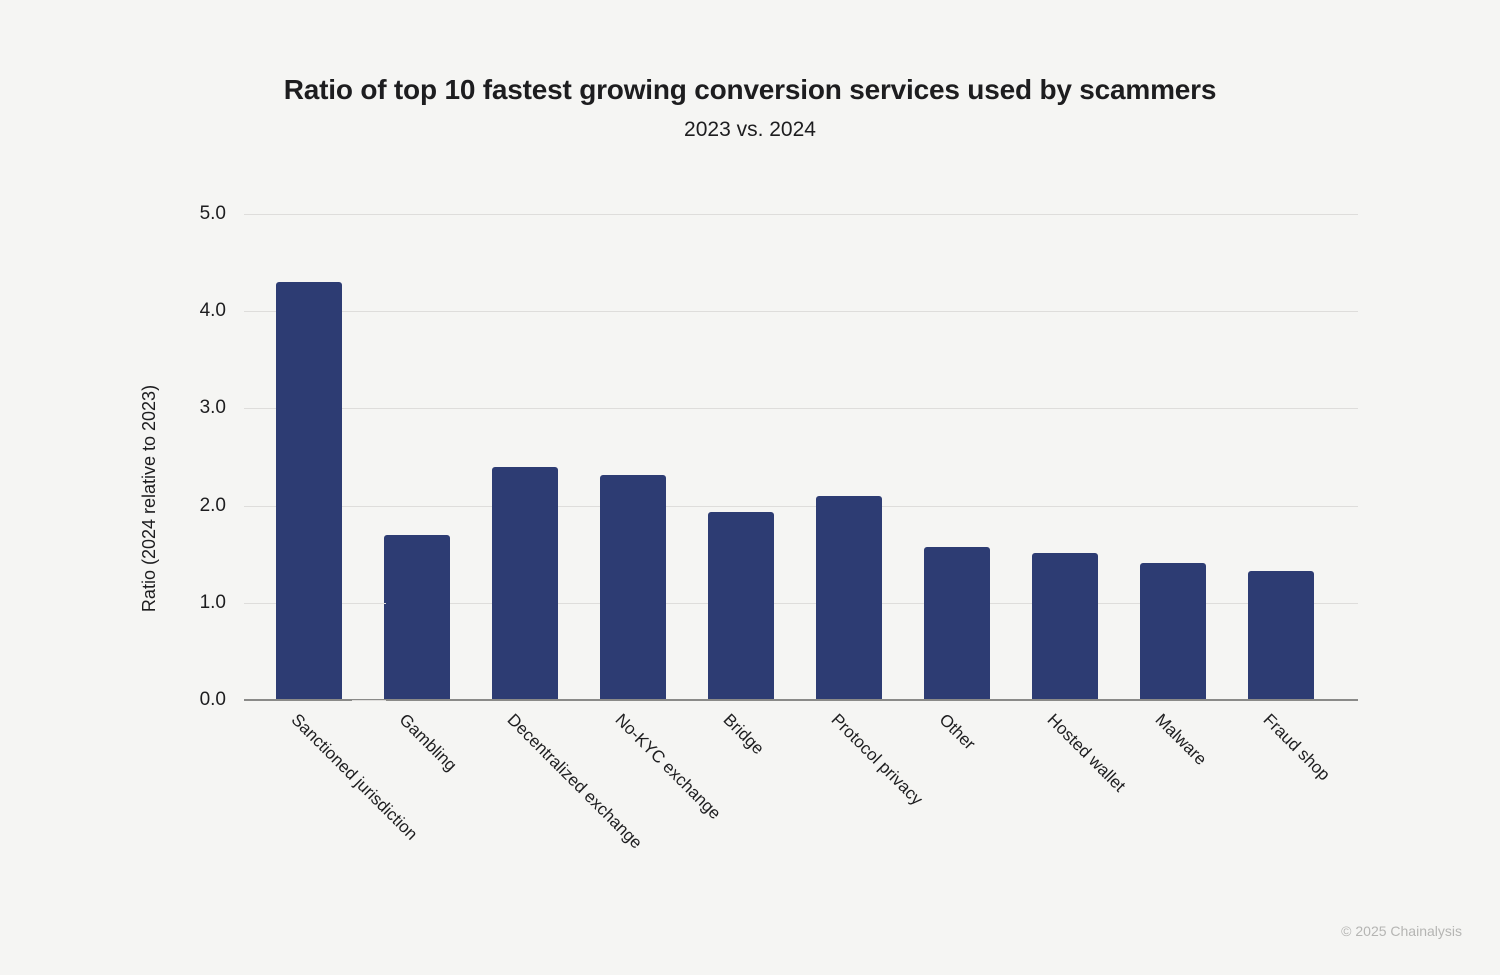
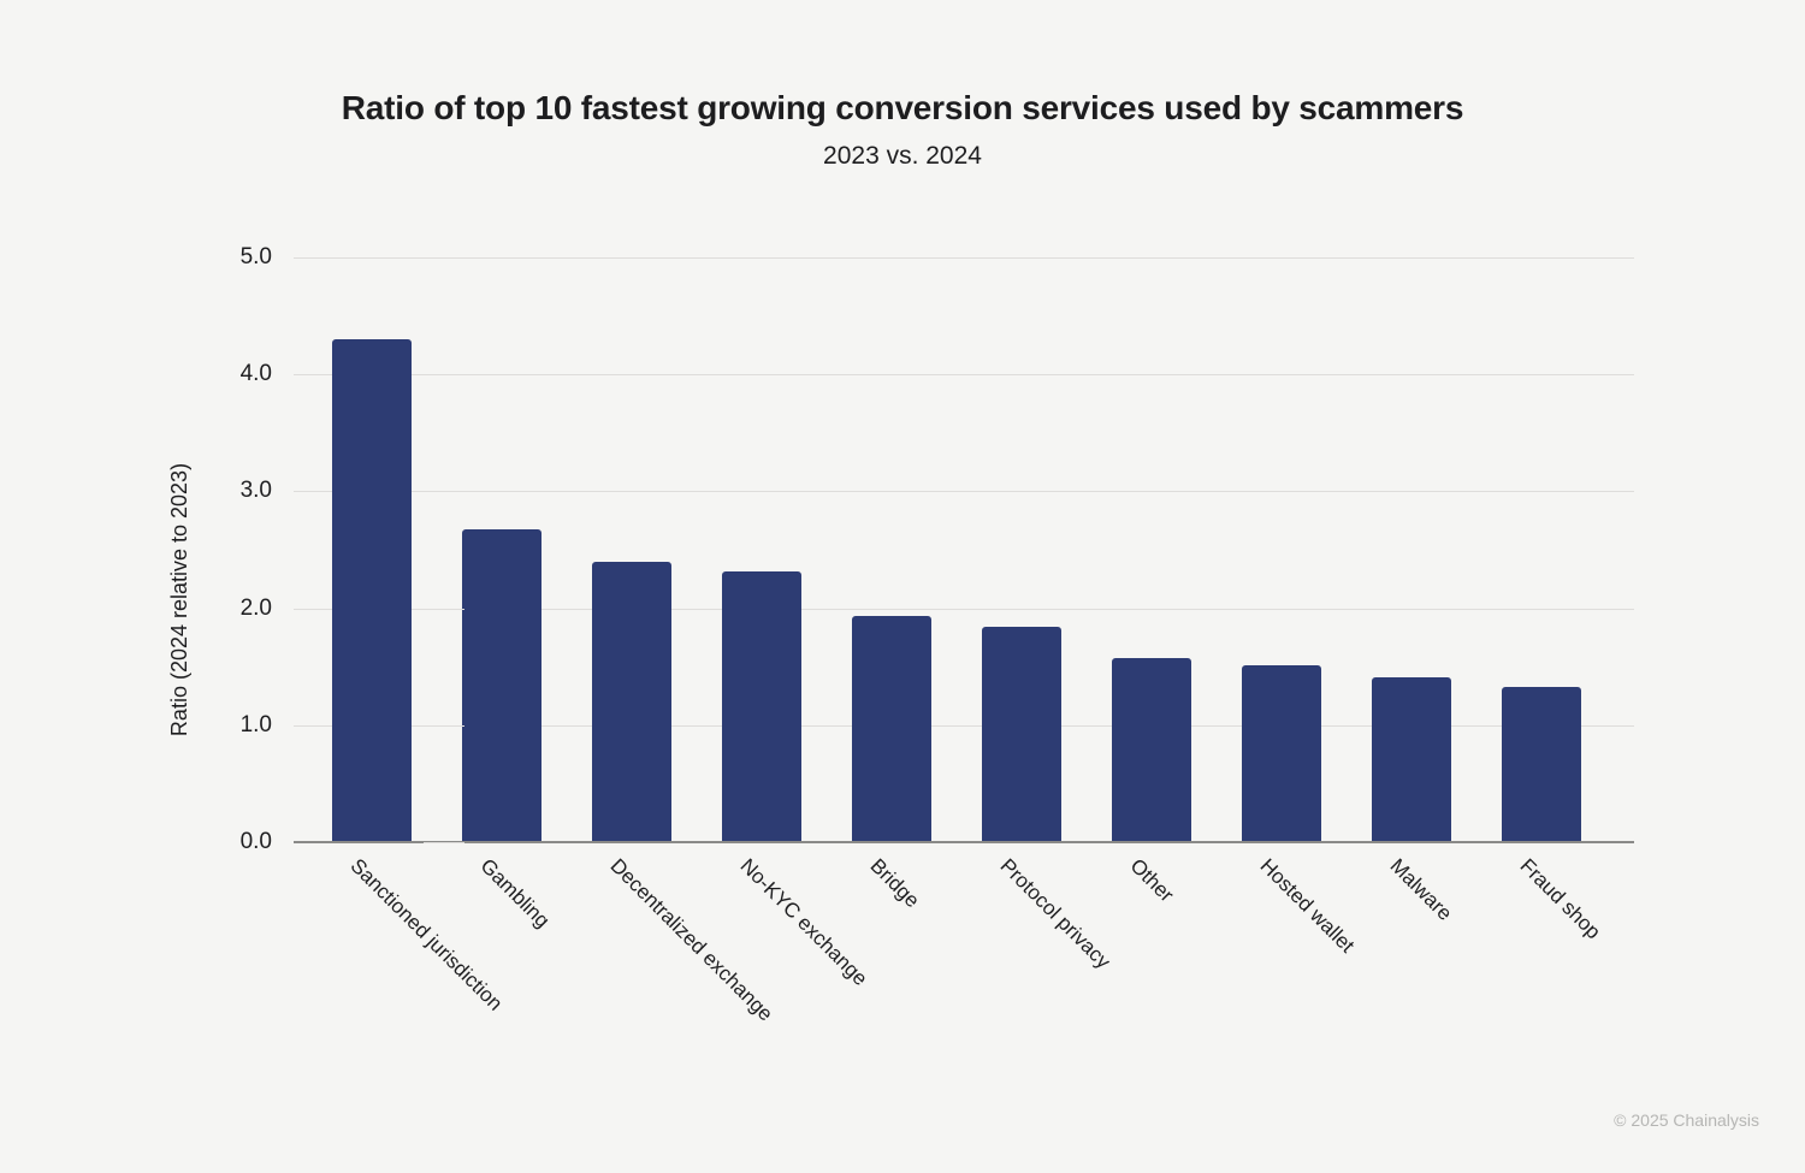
Gambling: 1.7 -> 2.7
Protocol privacy: 2.1 -> 1.8
